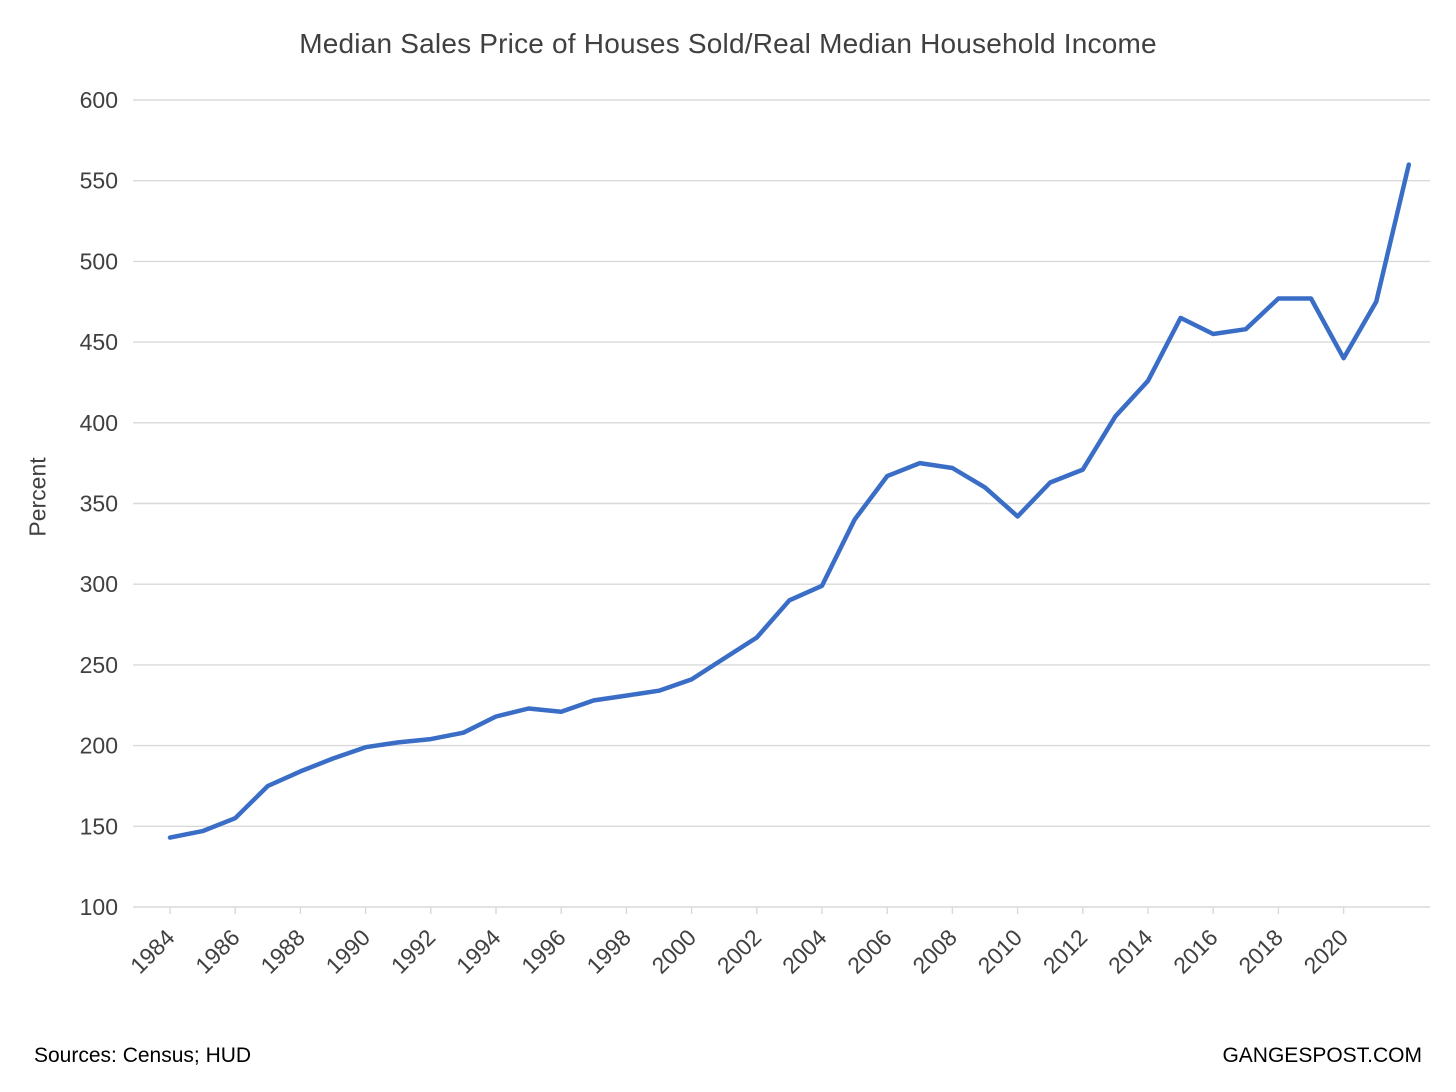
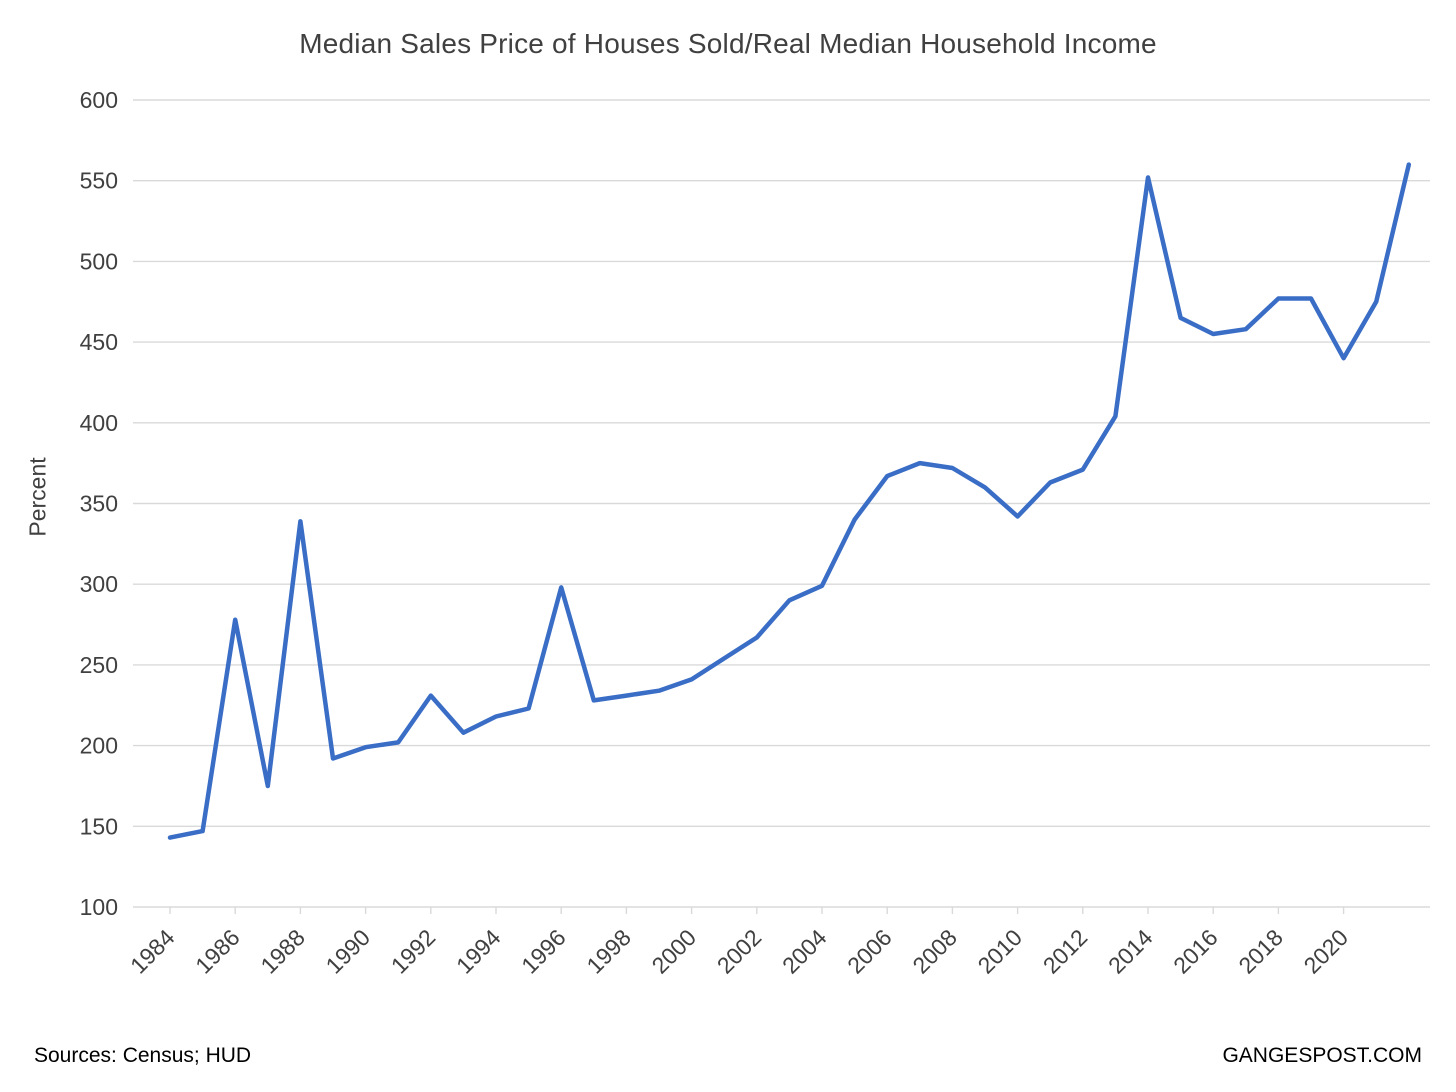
1986: 155 -> 278
1988: 184 -> 339
1992: 204 -> 231
1996: 221 -> 298
2014: 426 -> 552
